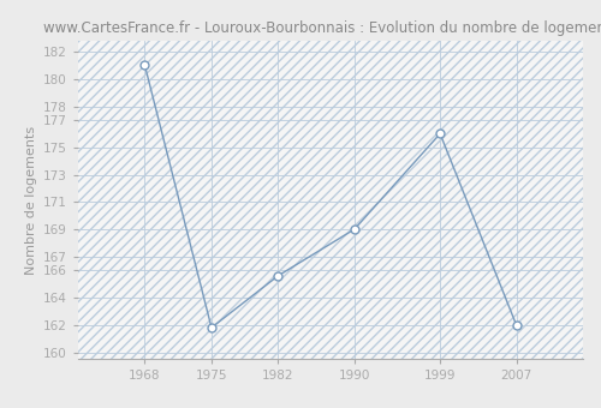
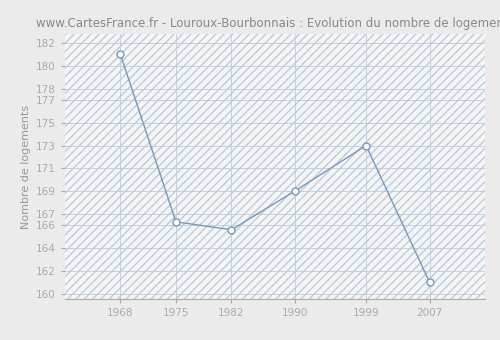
1975: 161.8 -> 166.3
1999: 176.0 -> 173.0
2007: 162.0 -> 161.0
